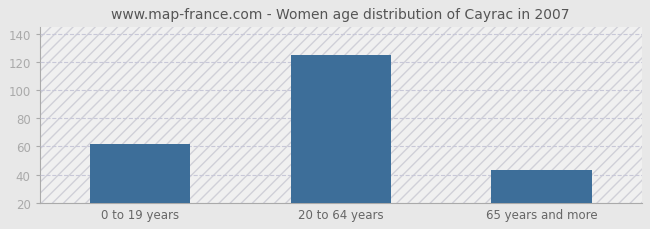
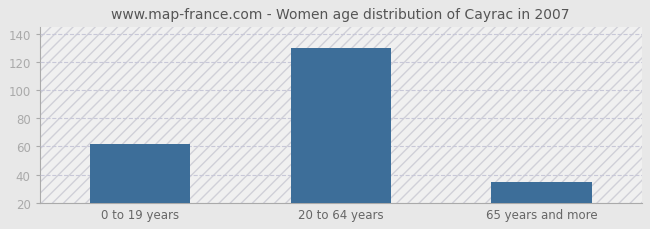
20 to 64 years: 125 -> 130
65 years and more: 43 -> 35
